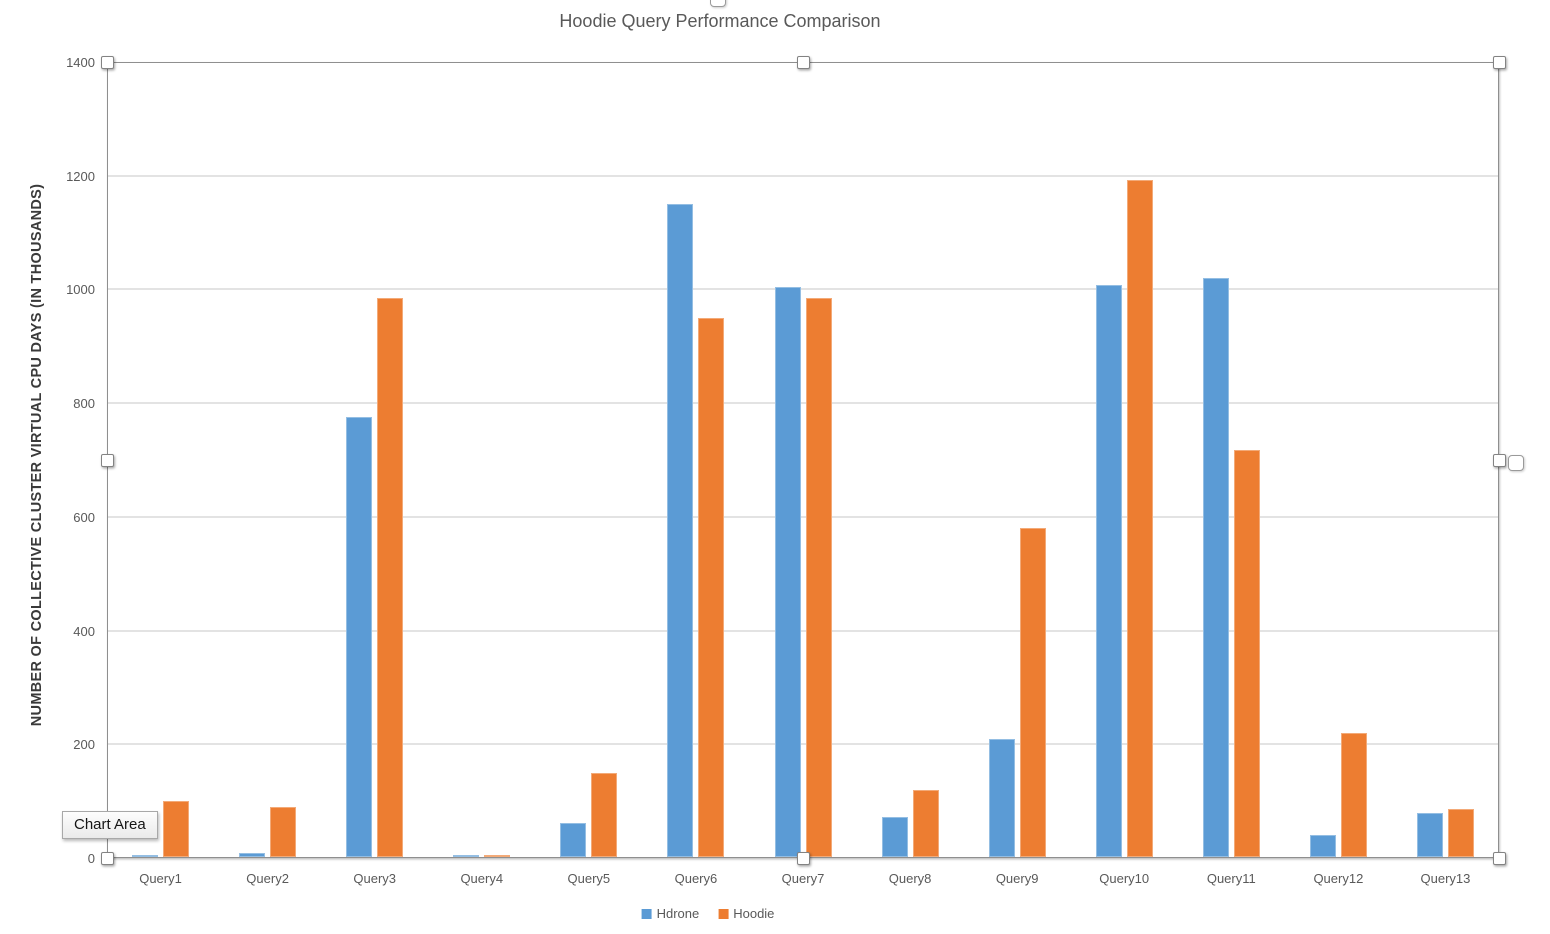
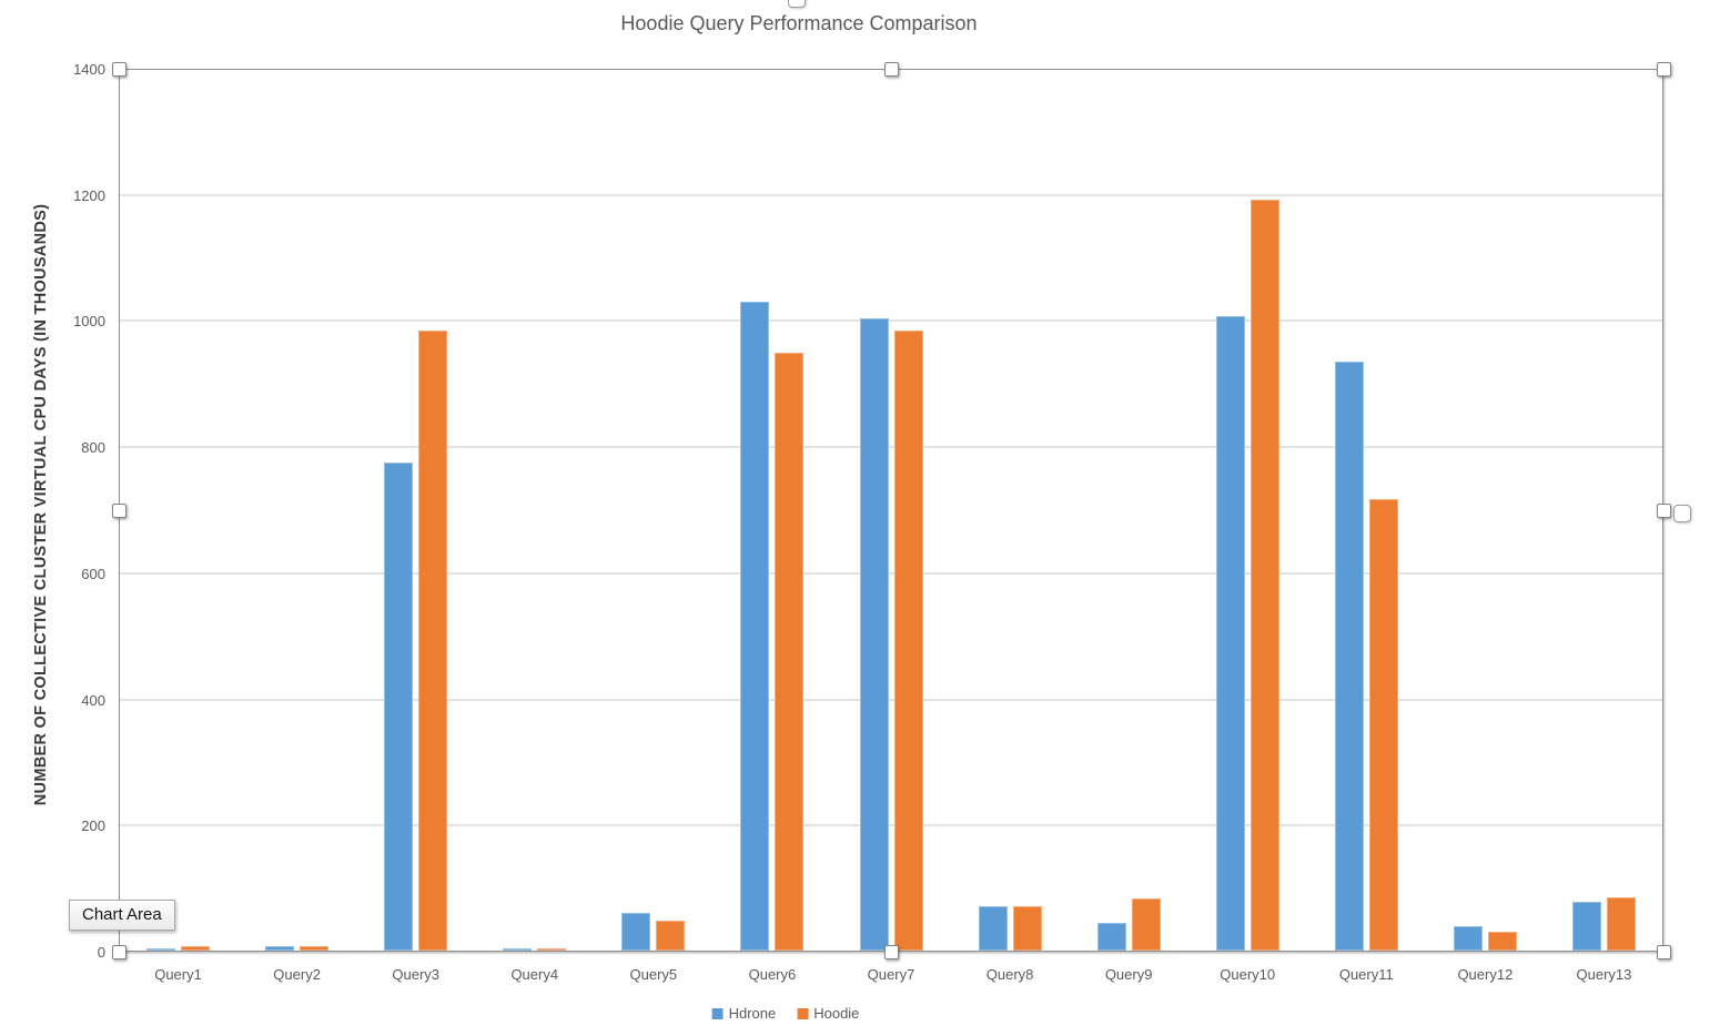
Hoodie/Query1: 100 -> 10
Hoodie/Query2: 90 -> 10
Hoodie/Query5: 150 -> 50
Hdrone/Query6: 1150 -> 1030
Hoodie/Query8: 120 -> 70
Hdrone/Query9: 210 -> 50
Hoodie/Query9: 580 -> 80
Hdrone/Query11: 1020 -> 940
Hoodie/Query12: 220 -> 30
